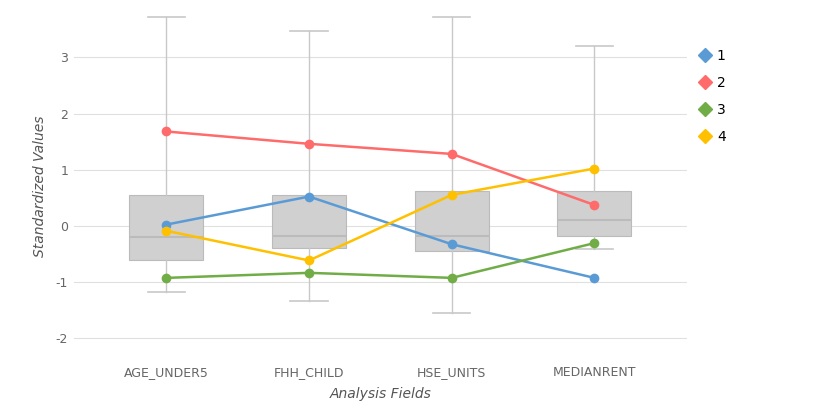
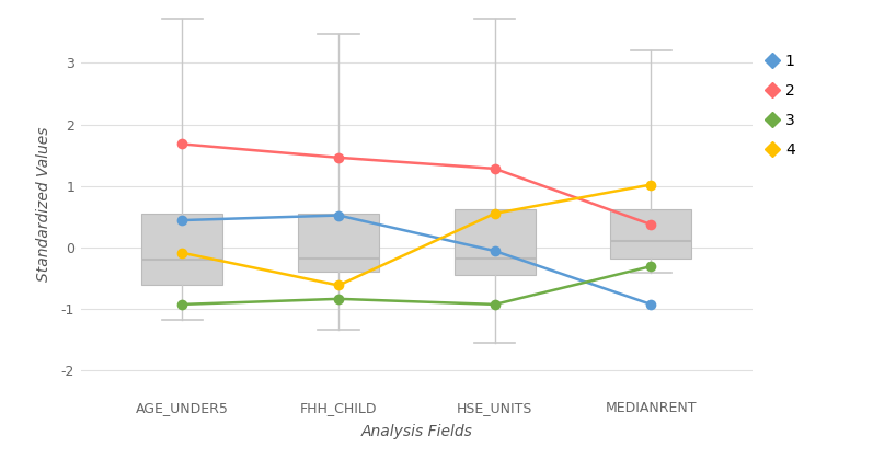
1/AGE_UNDER5: 0.02 -> 0.44
1/HSE_UNITS: -0.33 -> -0.06
